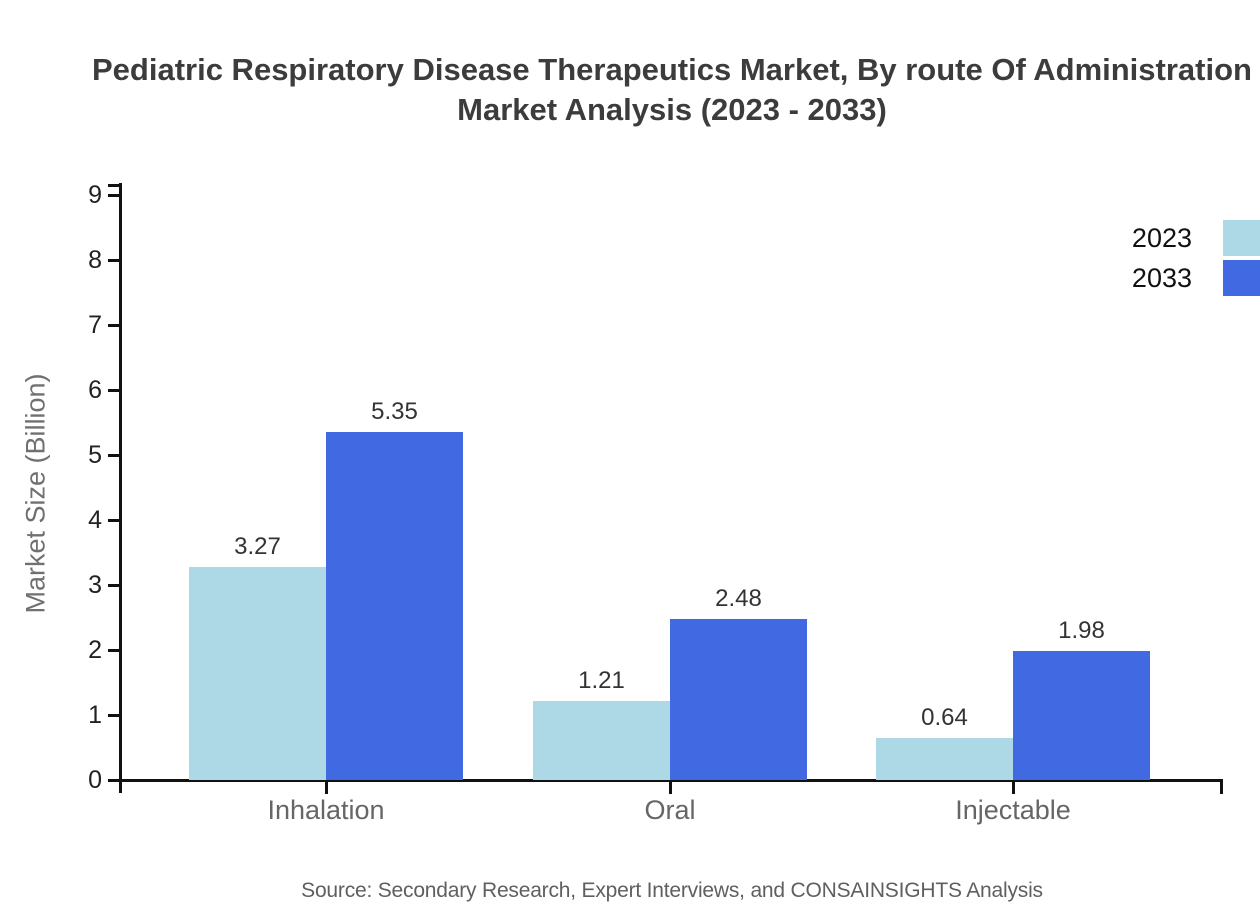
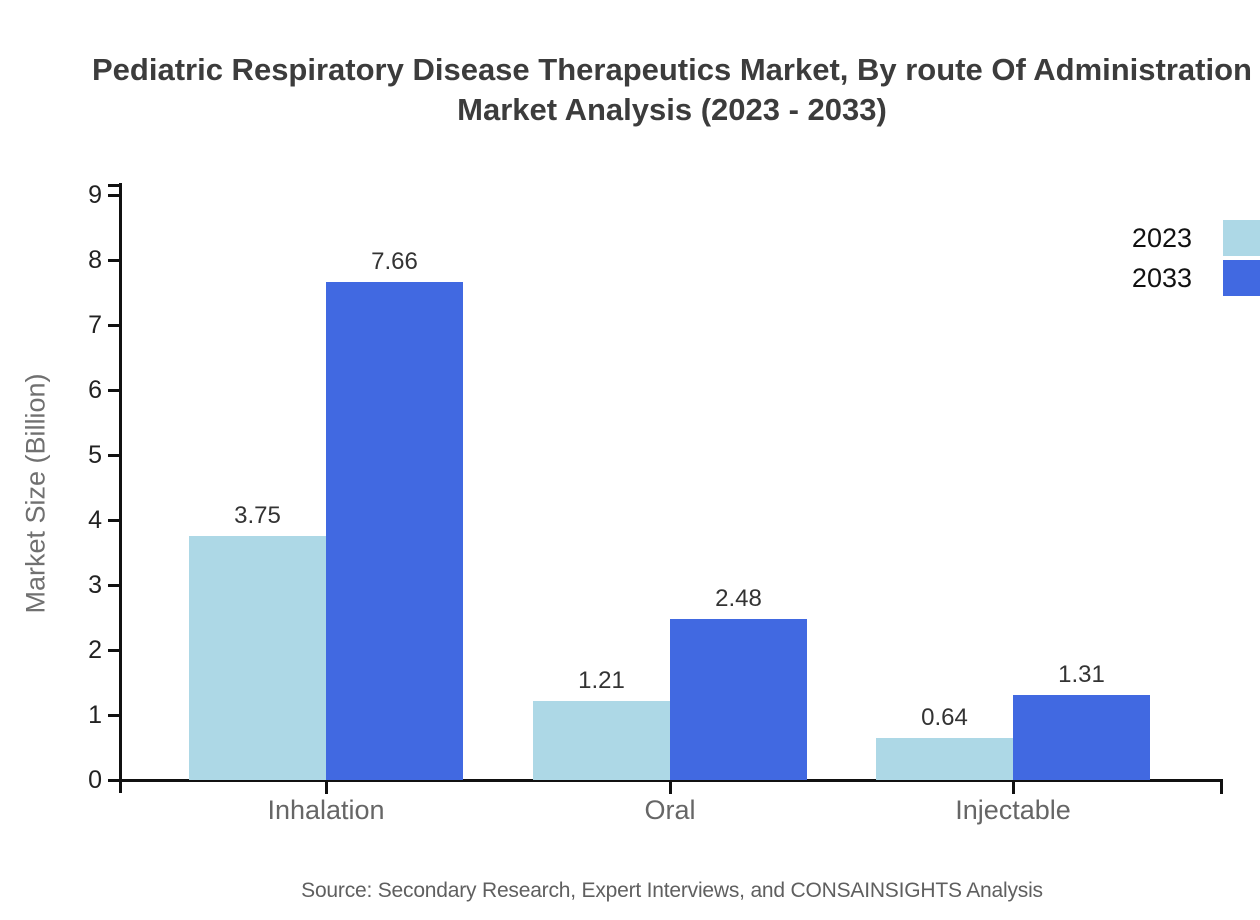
2023/Inhalation: 3.27 -> 3.75
2033/Inhalation: 5.35 -> 7.66
2033/Injectable: 1.98 -> 1.31
